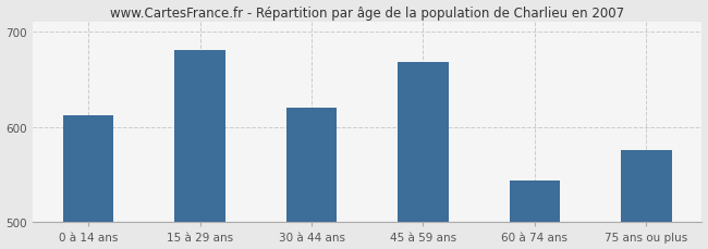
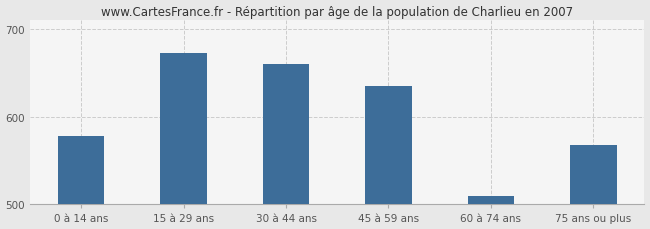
0 à 14 ans: 612 -> 578
15 à 29 ans: 680 -> 672
30 à 44 ans: 620 -> 660
45 à 59 ans: 668 -> 635
60 à 74 ans: 544 -> 510
75 ans ou plus: 576 -> 568
